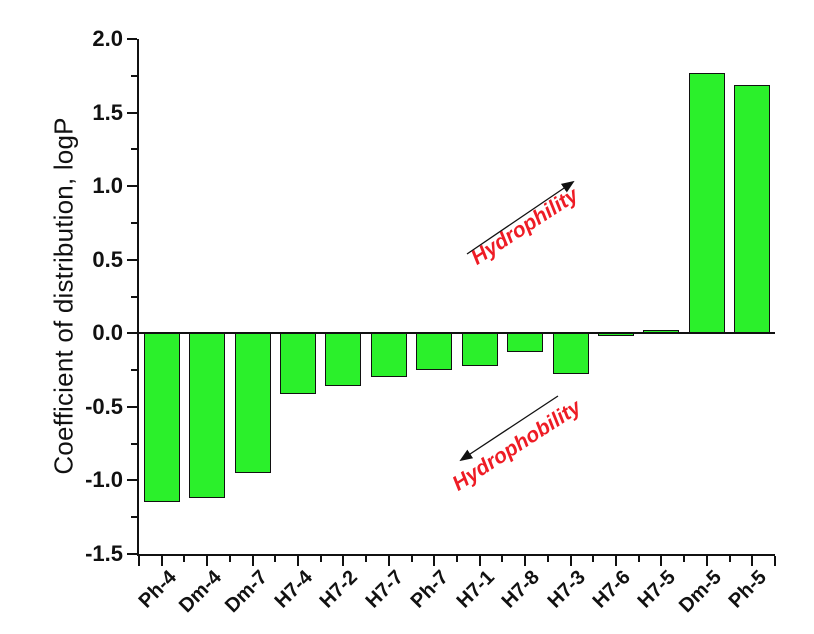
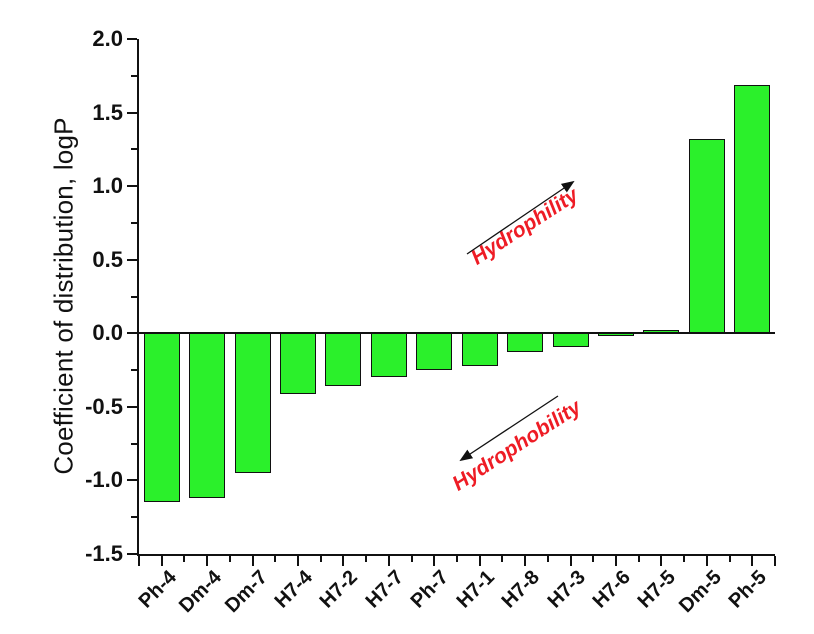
H7-3: -0.28 -> -0.09
Dm-5: 1.77 -> 1.32
